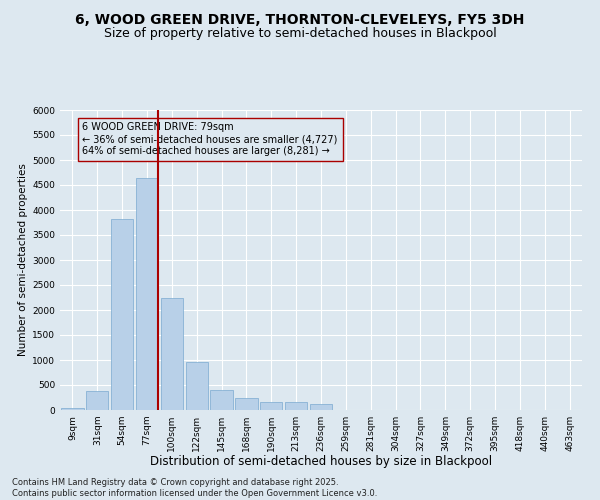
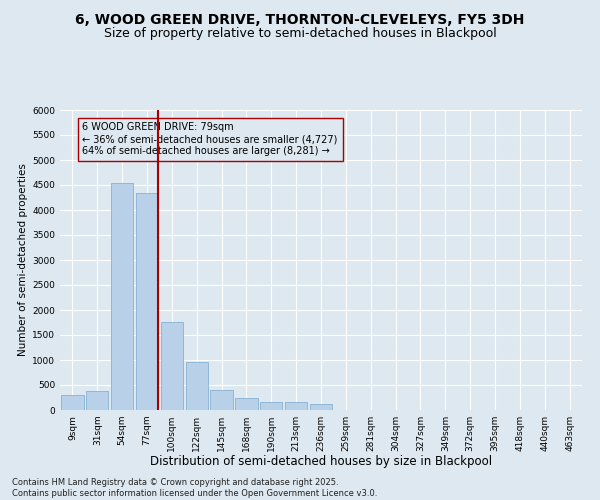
9sqm: 50 -> 300
54sqm: 3820 -> 4540
77sqm: 4650 -> 4340
100sqm: 2250 -> 1760
